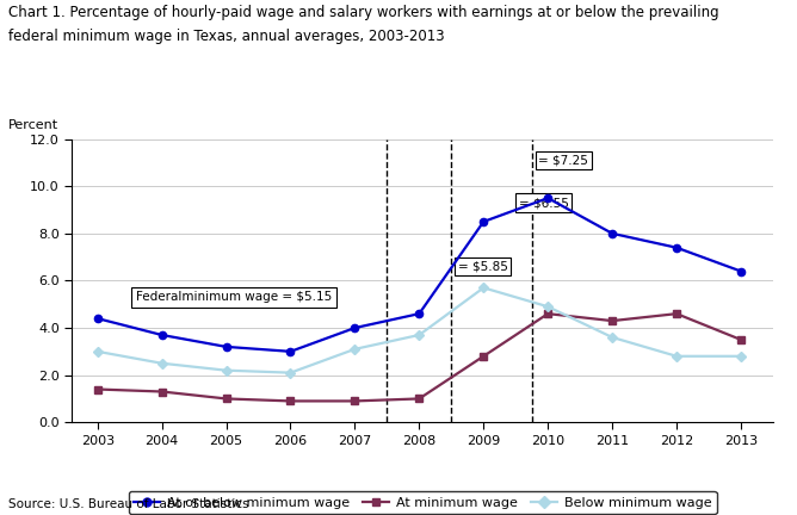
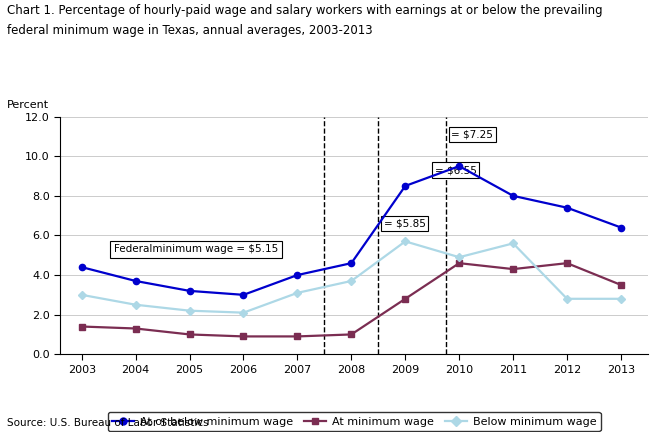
Below minimum wage/2011: 3.6 -> 5.6
